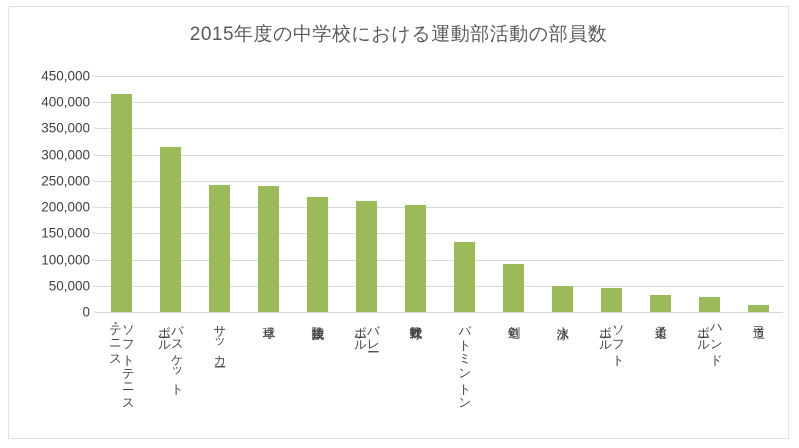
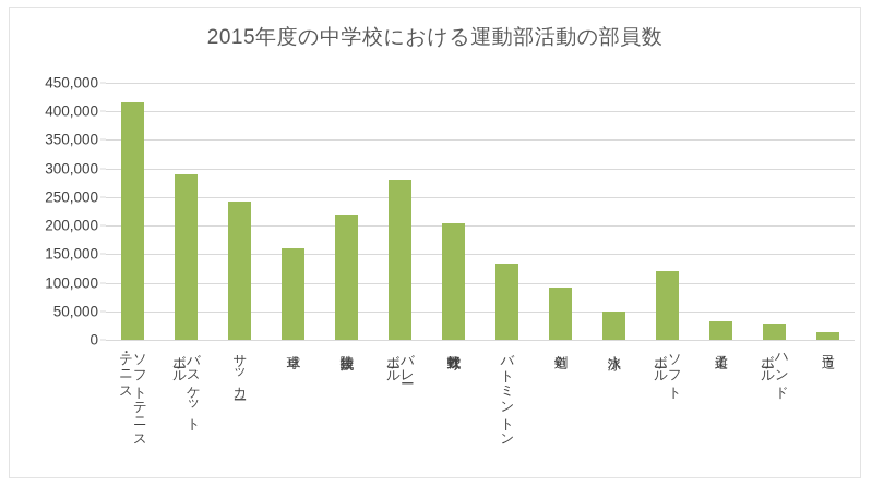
バスケットボール: 320000 -> 290000
卓球: 240000 -> 160000
バレーボール: 210000 -> 280000
ソフトボール: 50000 -> 120000
